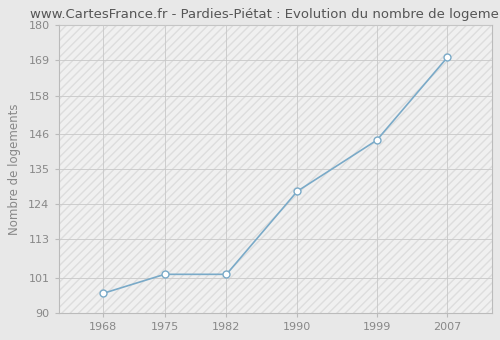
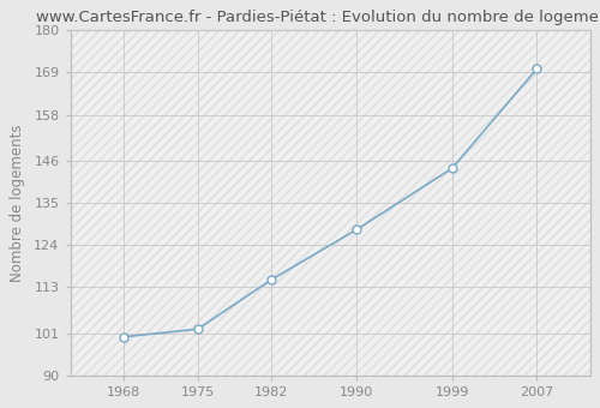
1968: 96 -> 100
1982: 102 -> 115
